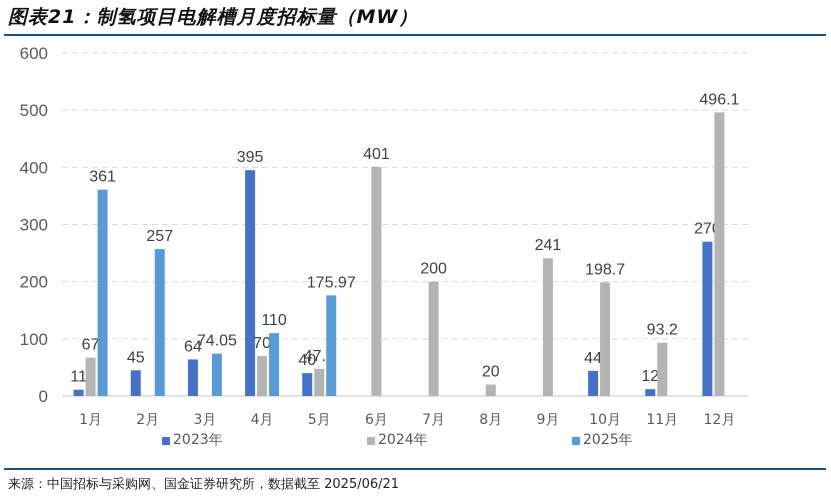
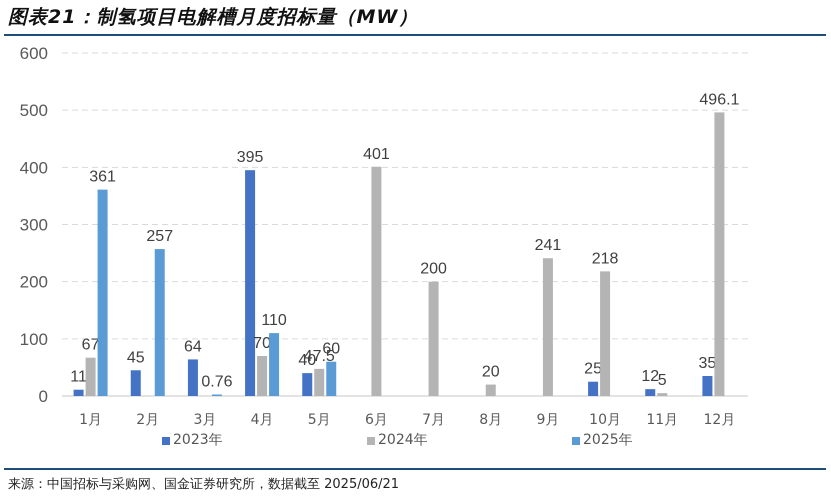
2025年/3月: 74.05 -> 0.76
2025年/5月: 175.97 -> 60
2023年/10月: 44 -> 25
2024年/10月: 198.7 -> 218
2024年/11月: 93.2 -> 5
2023年/12月: 270 -> 35
